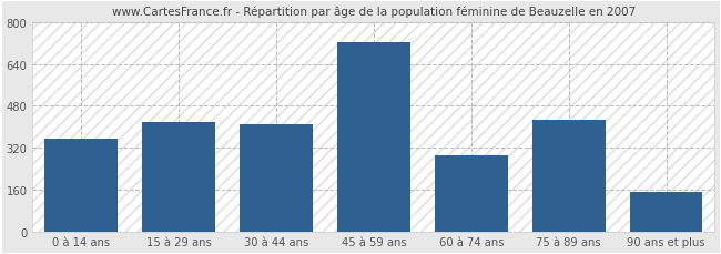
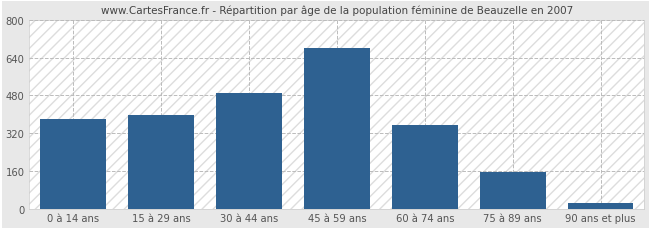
0 à 14 ans: 355 -> 380
15 à 29 ans: 420 -> 395
30 à 44 ans: 410 -> 490
45 à 59 ans: 725 -> 680
60 à 74 ans: 290 -> 355
75 à 89 ans: 425 -> 155
90 ans et plus: 150 -> 25
